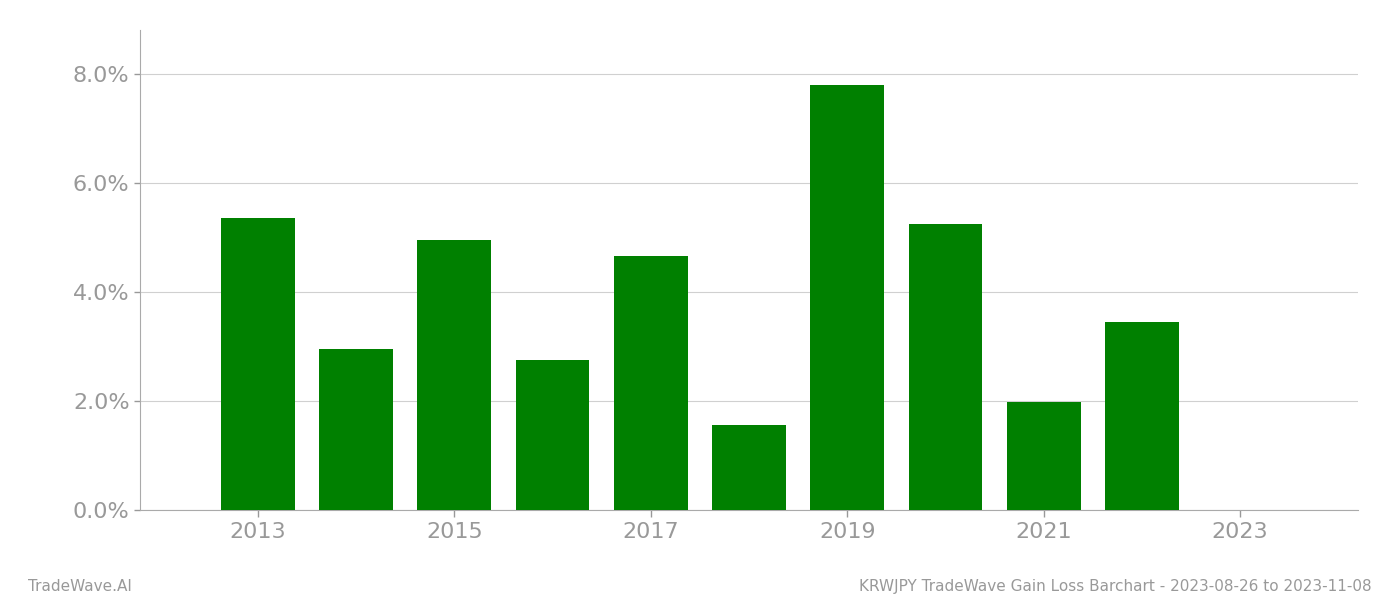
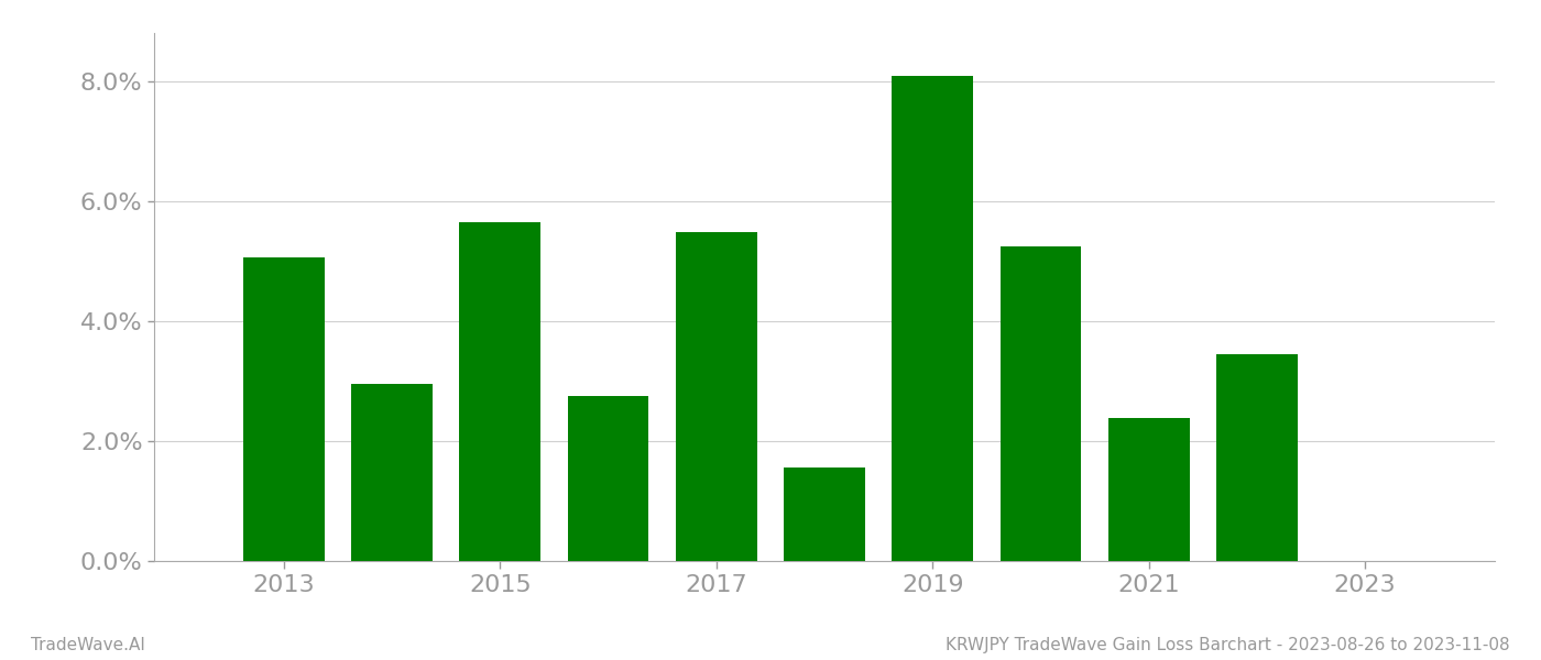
2013: 5.35% -> 5.06%
2015: 4.95% -> 5.64%
2017: 4.65% -> 5.48%
2019: 7.80% -> 8.08%
2021: 1.98% -> 2.38%
